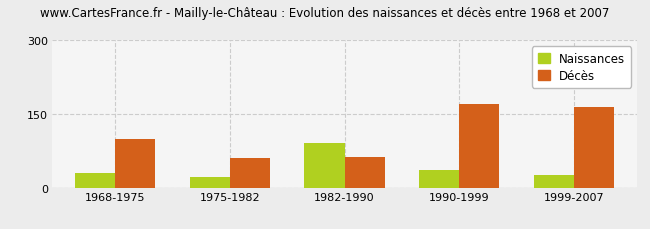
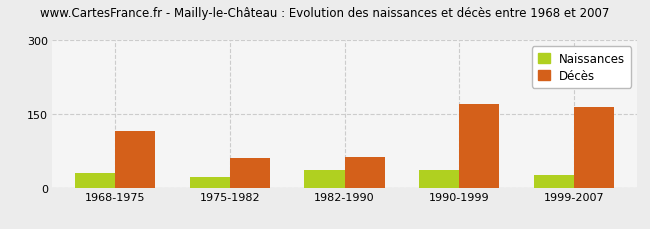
Décès/1968-1975: 100 -> 115
Naissances/1982-1990: 90 -> 35
